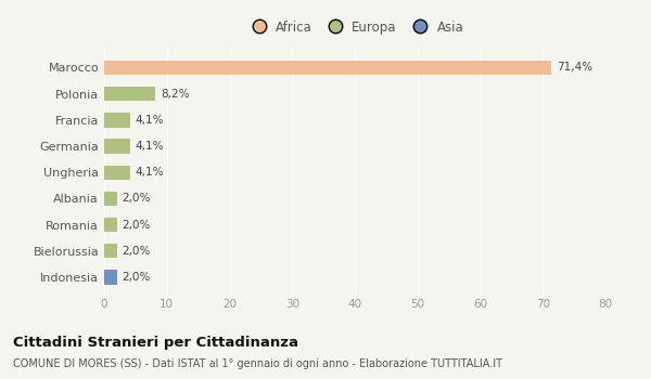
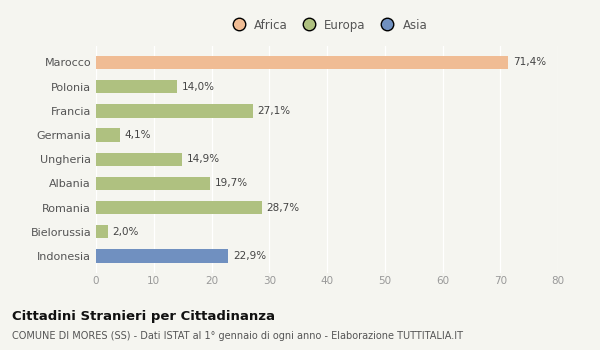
Polonia: 8,2% -> 14,0%
Francia: 4,1% -> 27,1%
Ungheria: 4,1% -> 14,9%
Albania: 2,0% -> 19,7%
Romania: 2,0% -> 28,7%
Indonesia: 2,0% -> 22,9%
